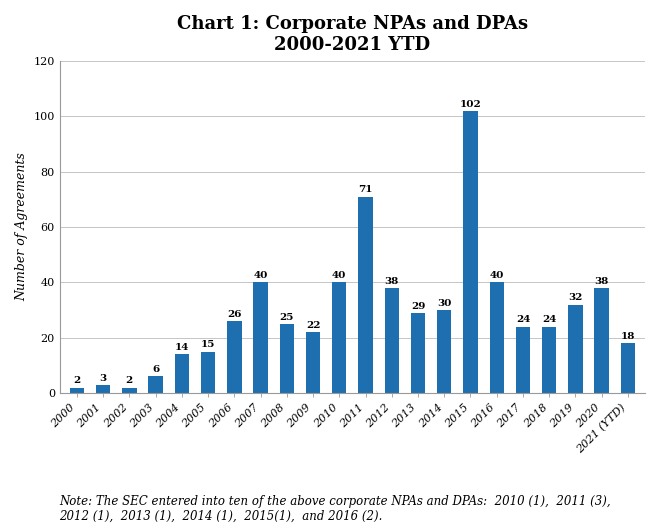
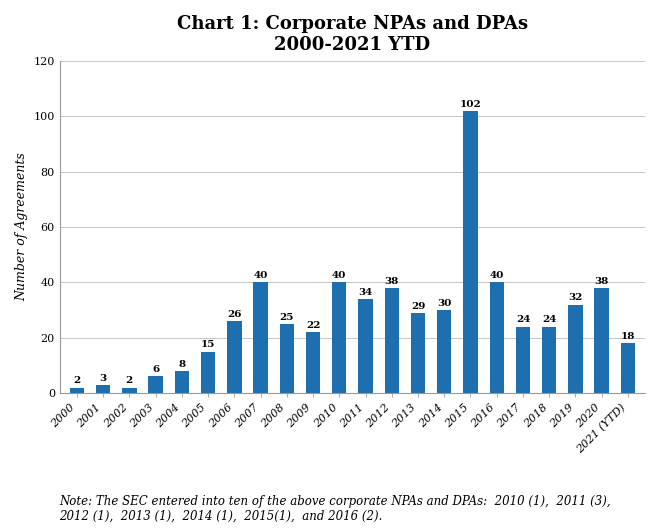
2004: 14 -> 8
2011: 71 -> 34
